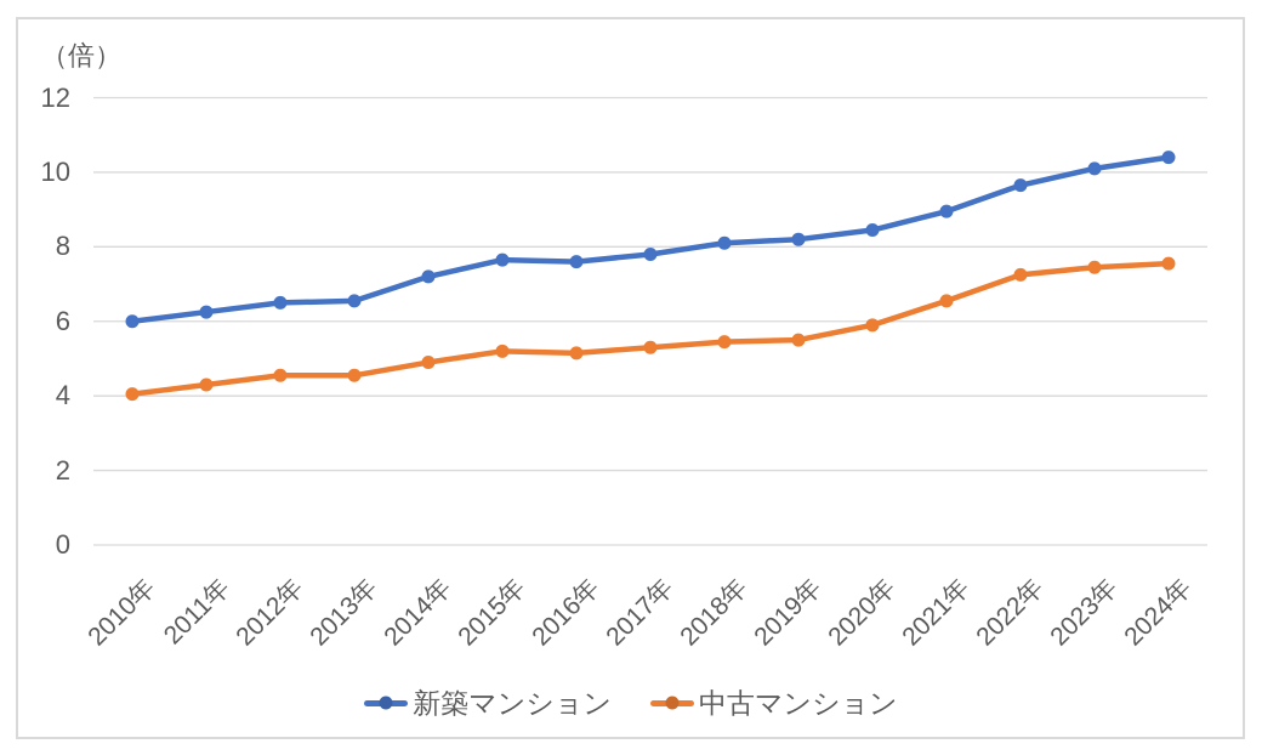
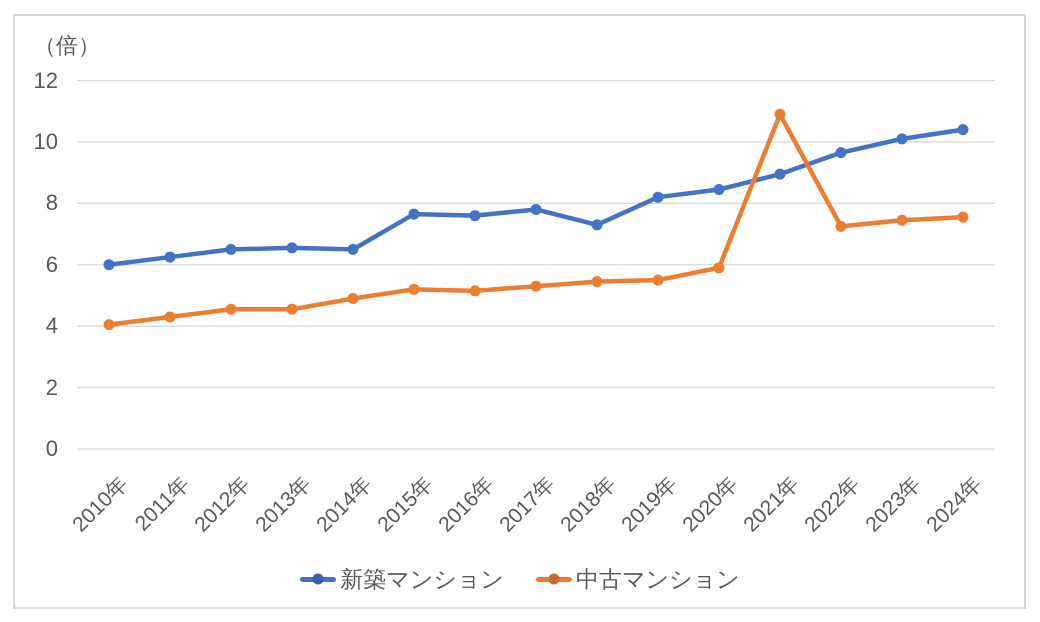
新築マンション/2014年: 7.2 -> 6.5
新築マンション/2018年: 8.1 -> 7.3
中古マンション/2021年: 6.5 -> 10.9
